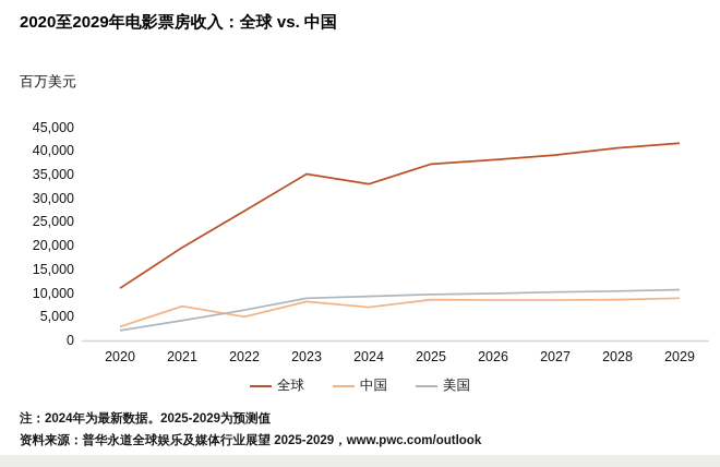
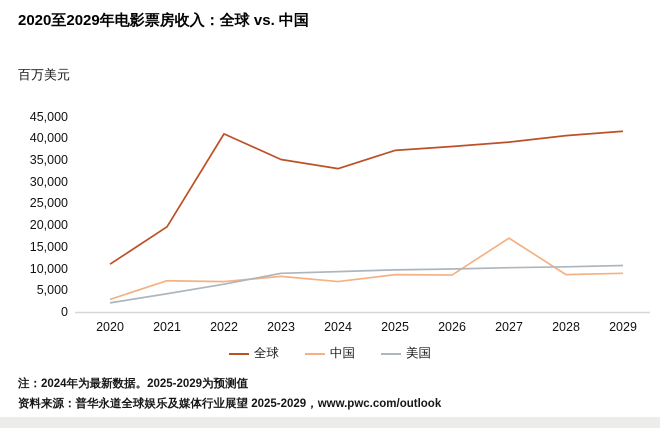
全球/2022: 27000 -> 41000
中国/2022: 5000 -> 7000
中国/2027: 8000 -> 17000
